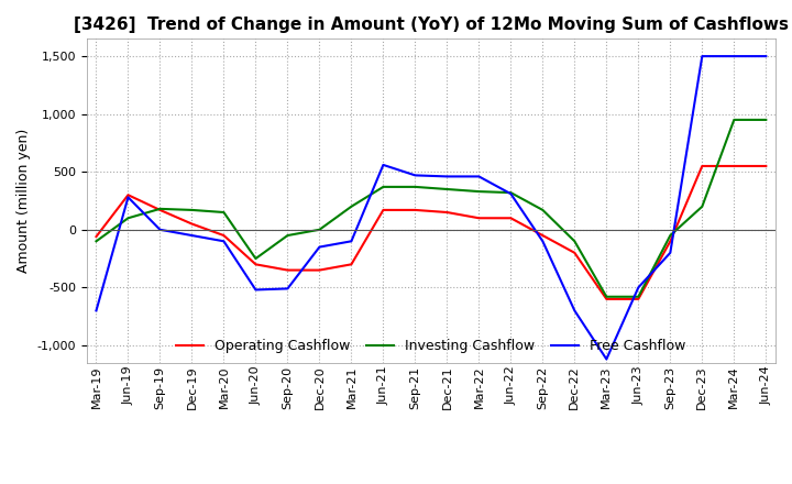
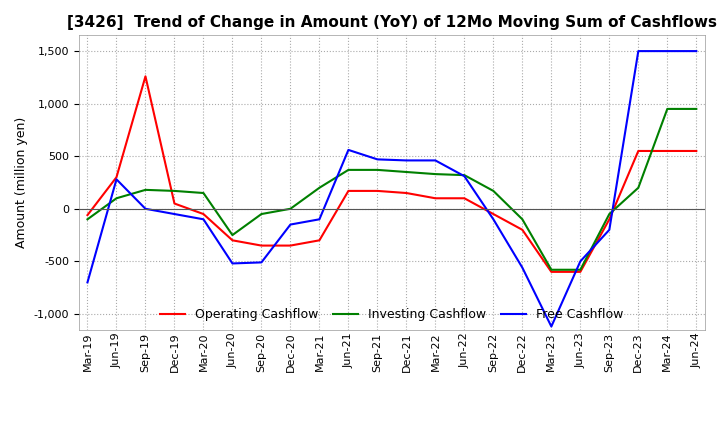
Operating Cashflow/Sep-19: 170 -> 1,260
Free Cashflow/Dec-22: -700 -> -560
